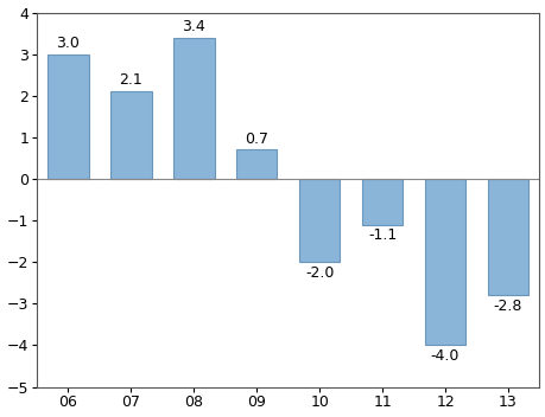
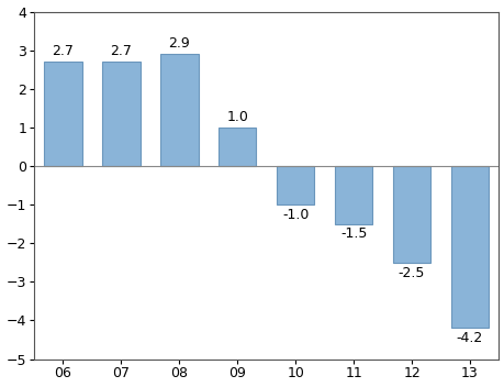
06: 3.0 -> 2.7
07: 2.1 -> 2.7
08: 3.4 -> 2.9
09: 0.7 -> 1.0
10: -2.0 -> -1.0
11: -1.1 -> -1.5
12: -4.0 -> -2.5
13: -2.8 -> -4.2
